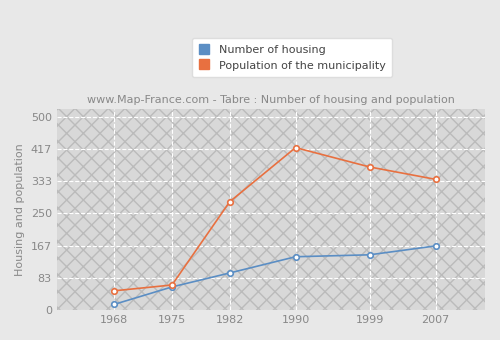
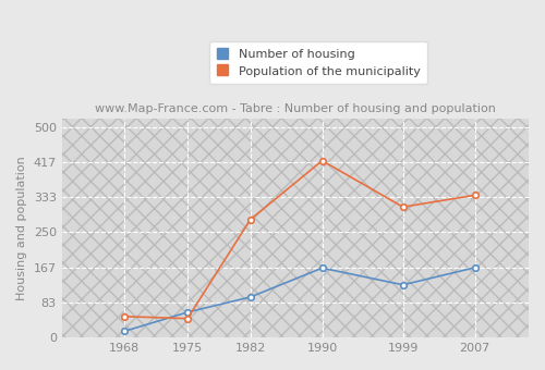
Population of the municipality/1975: 65 -> 45
Number of housing/1990: 138 -> 165
Number of housing/1999: 143 -> 125
Population of the municipality/1999: 370 -> 310
